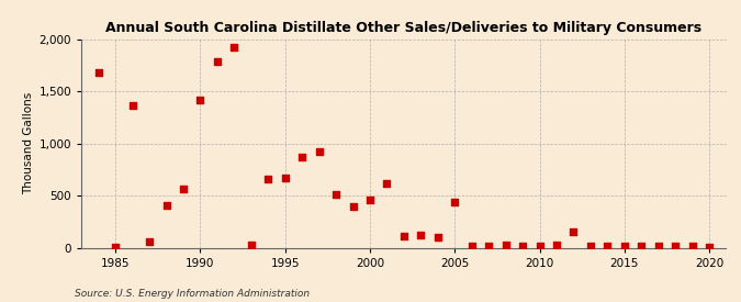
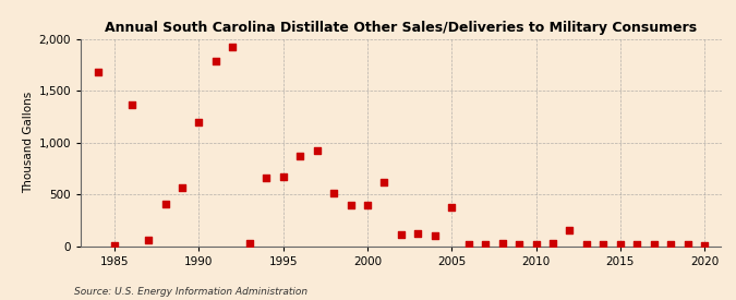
1990: 1,420 -> 1,200
2000: 460 -> 390
2005: 440 -> 370
